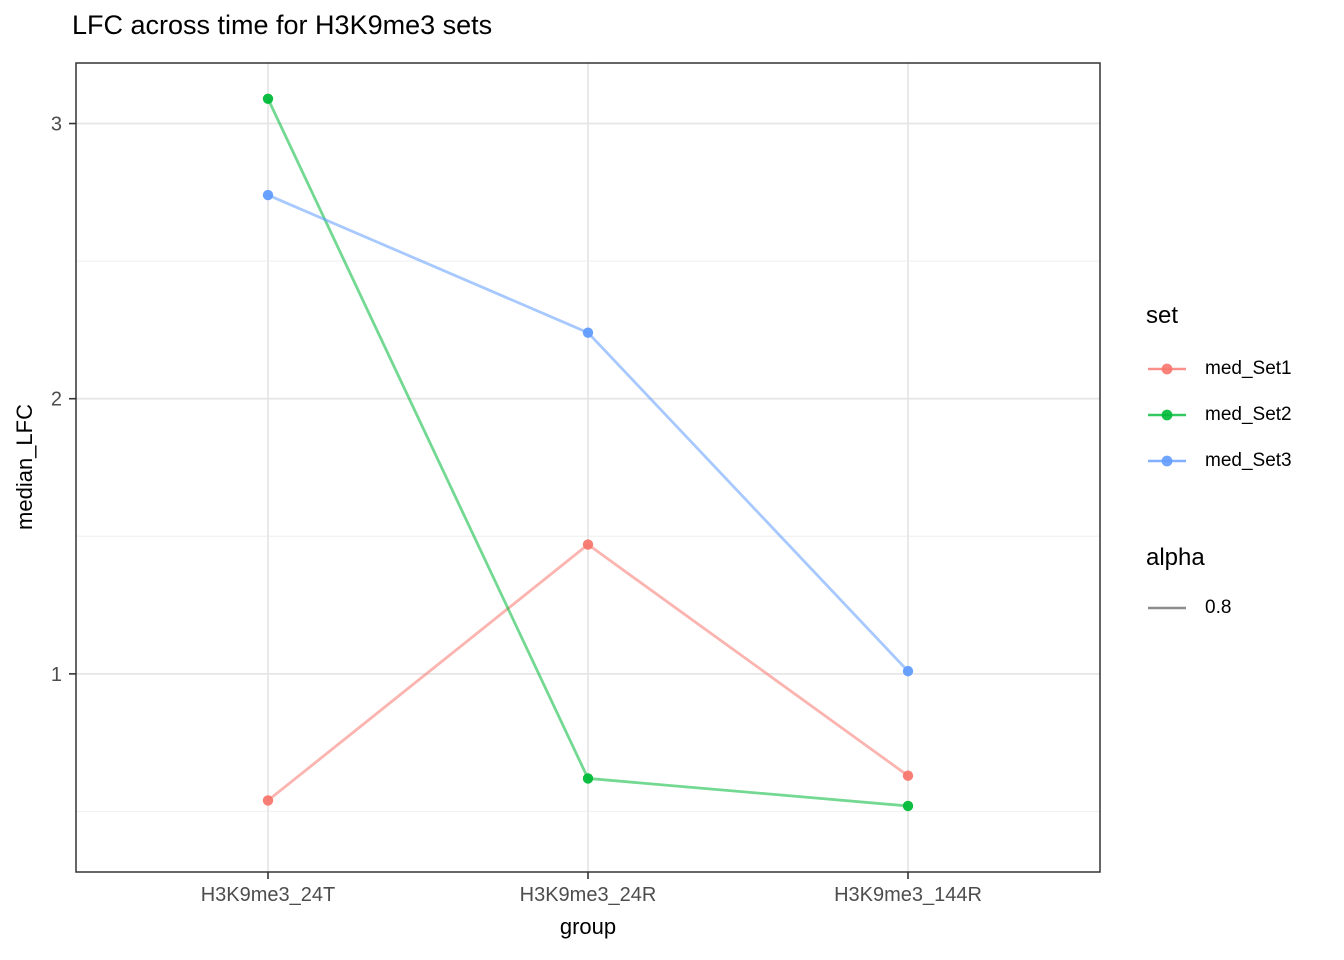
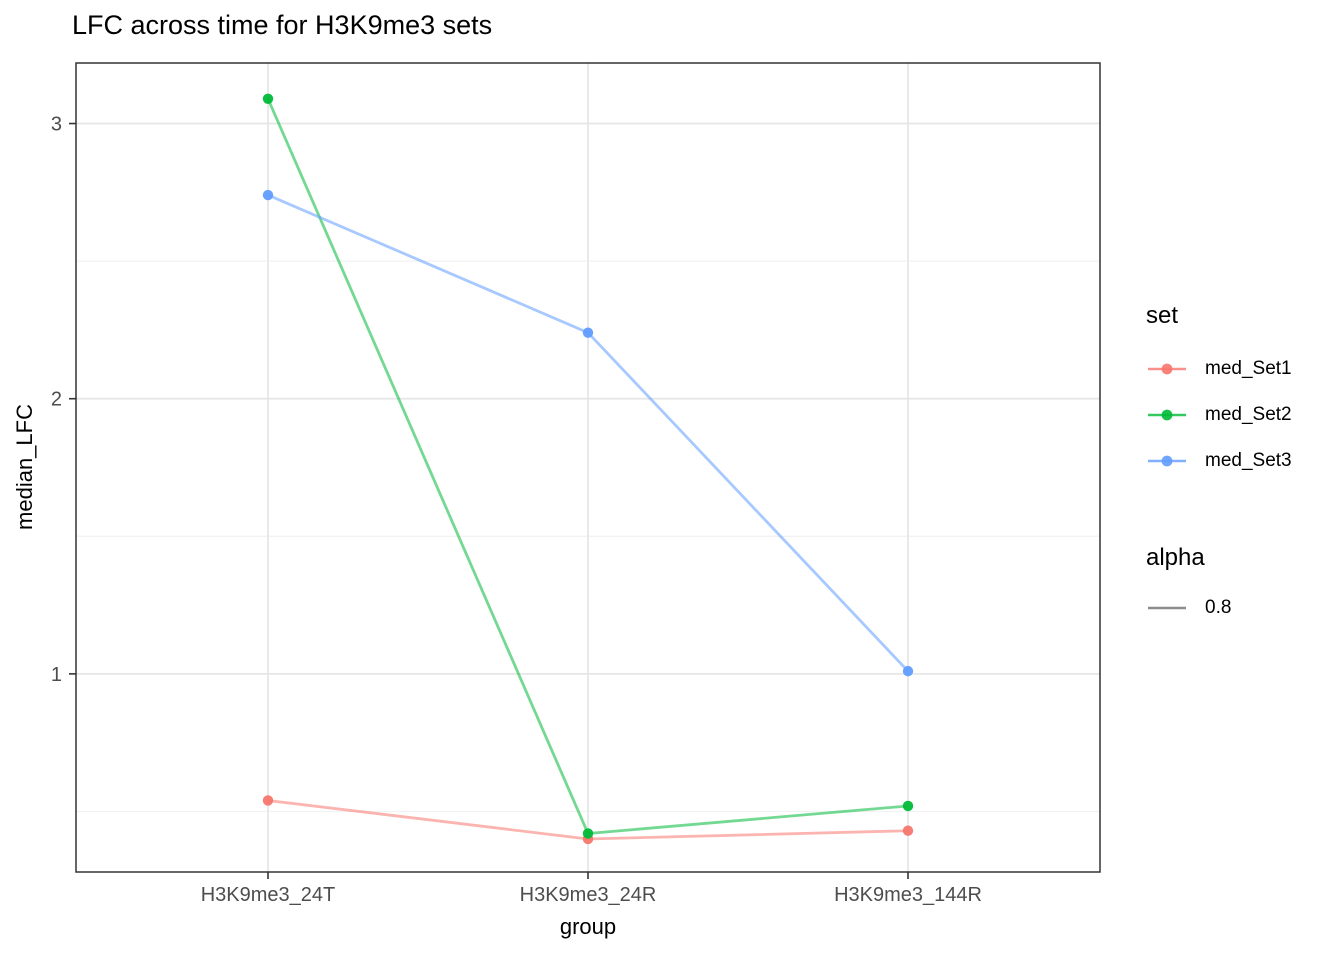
med_Set1/H3K9me3_24R: 1.47 -> 0.40
med_Set2/H3K9me3_24R: 0.62 -> 0.42
med_Set1/H3K9me3_144R: 0.63 -> 0.43
